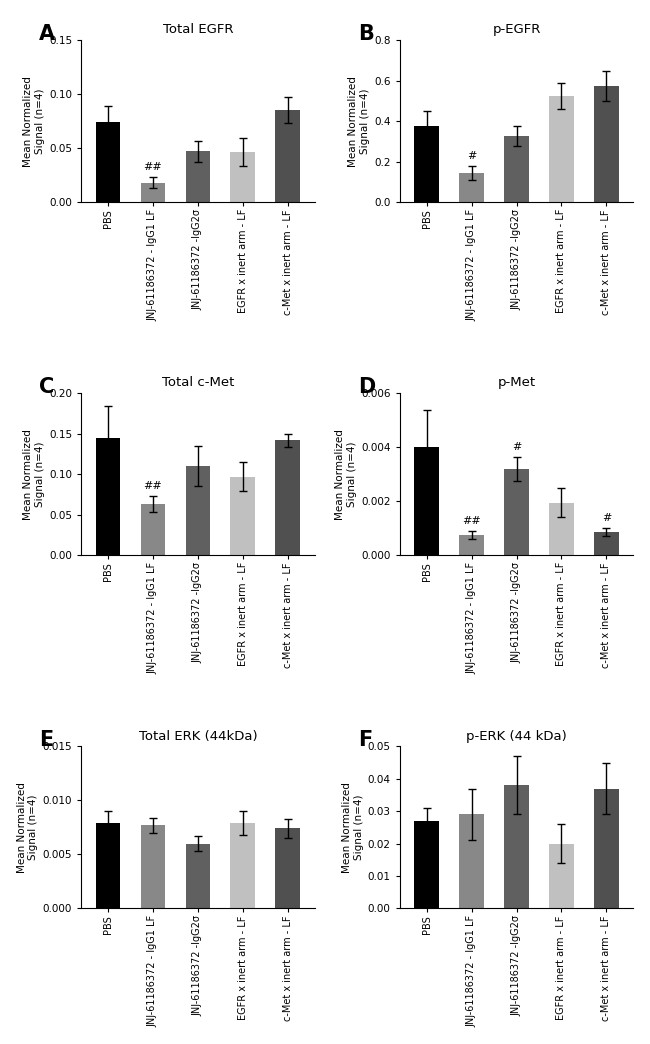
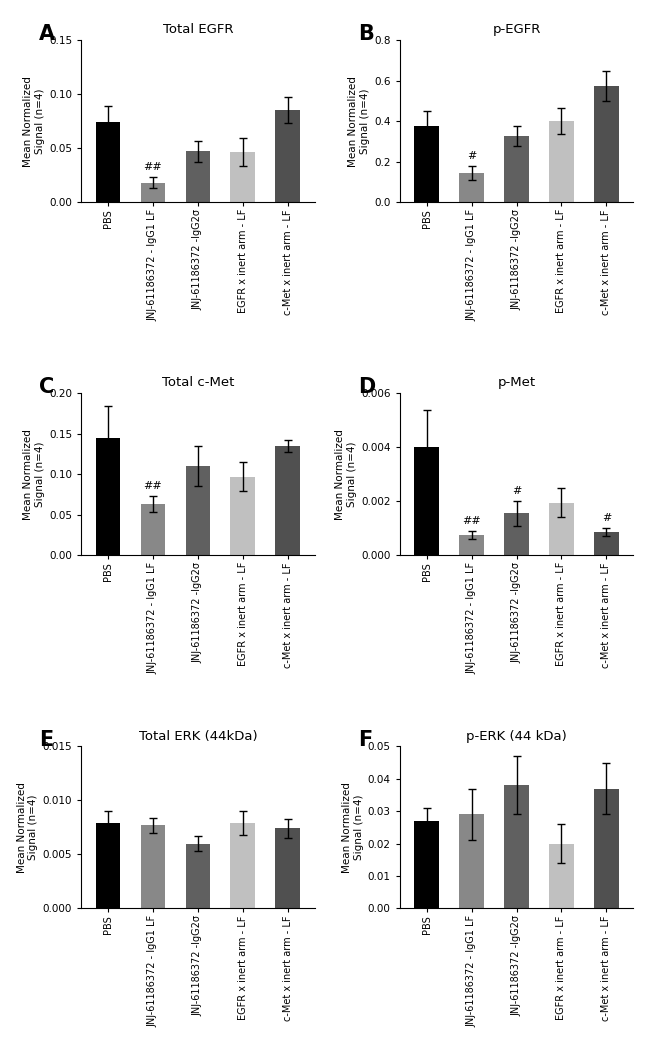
p-EGFR/EGFR x inert arm - LF: 0.525 -> 0.400
Total c-Met/c-Met x inert arm - LF: 0.142 -> 0.135
p-Met/JNJ-61186372 -IgG2σ: 0.00320 -> 0.00155
